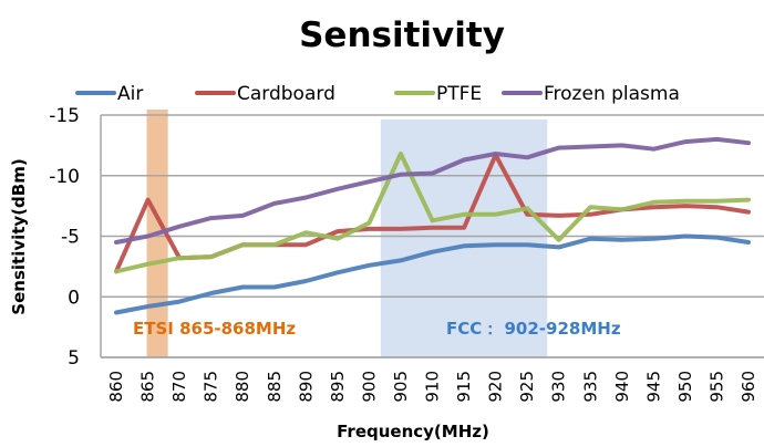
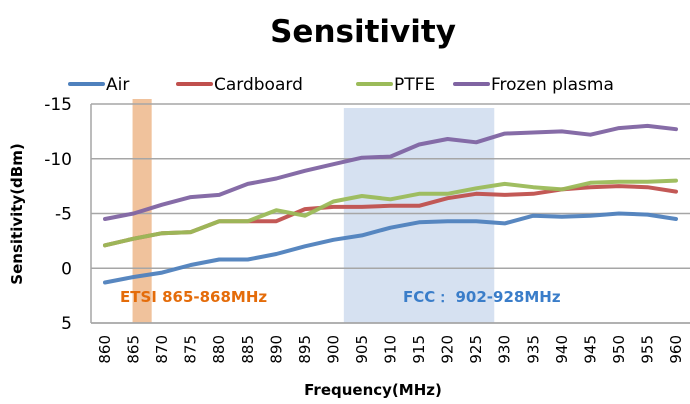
Cardboard/865: -8.0 -> -2.7
PTFE/905: -11.8 -> -6.6
Cardboard/920: -11.7 -> -6.4
PTFE/930: -4.7 -> -7.7
